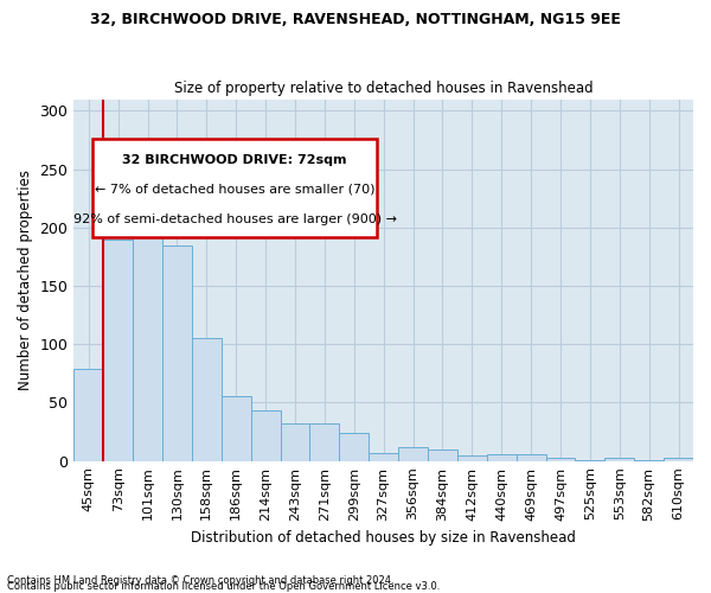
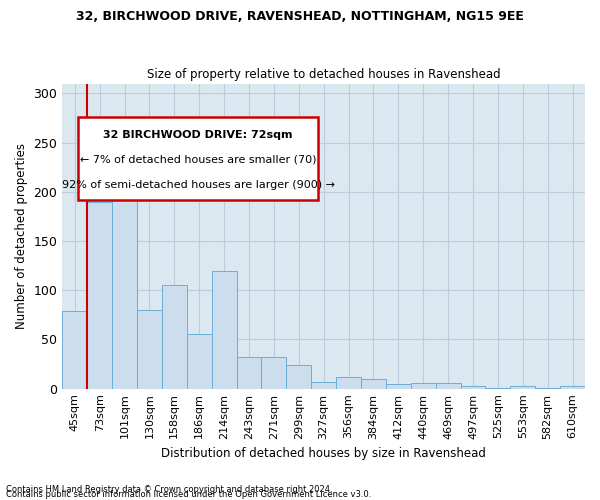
130sqm: 185 -> 80
214sqm: 43 -> 120
